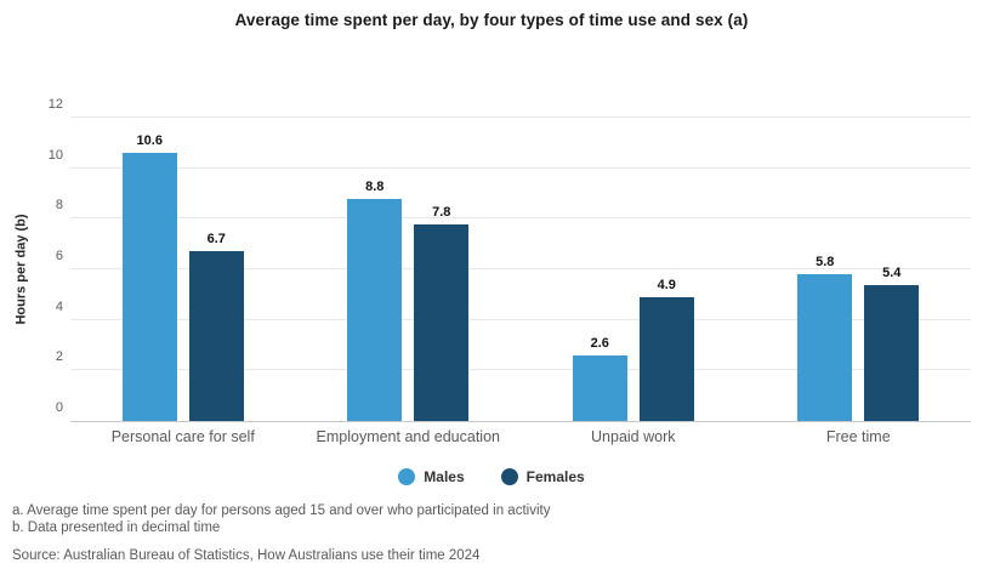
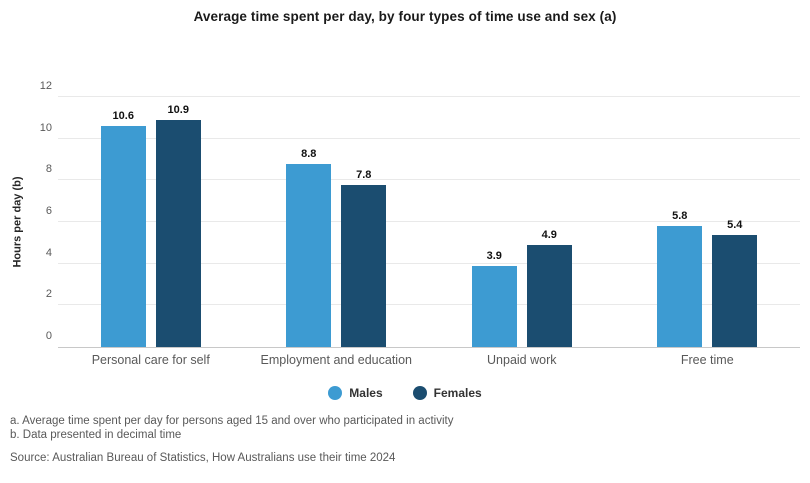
Females/Personal care for self: 6.7 -> 10.9
Males/Unpaid work: 2.6 -> 3.9
